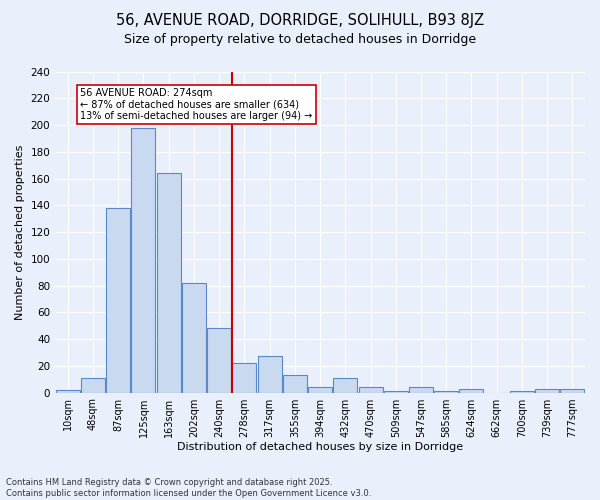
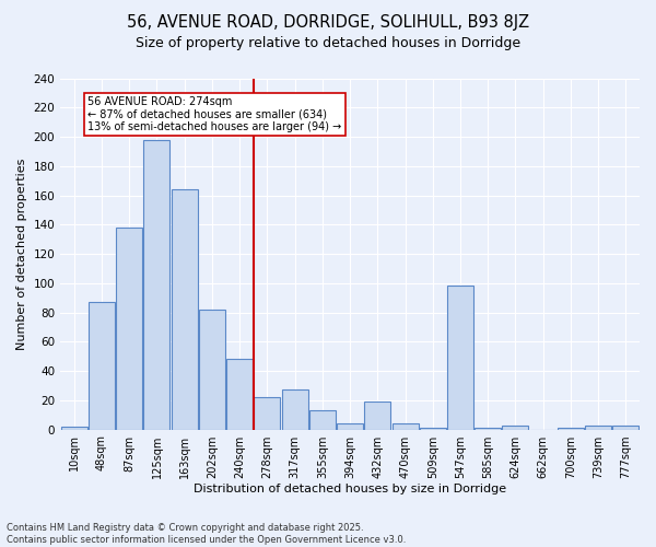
48sqm: 11 -> 87
432sqm: 11 -> 19
547sqm: 4 -> 98
